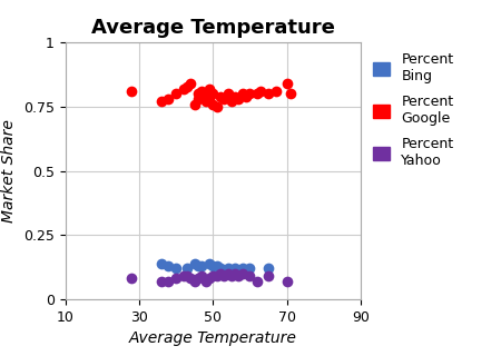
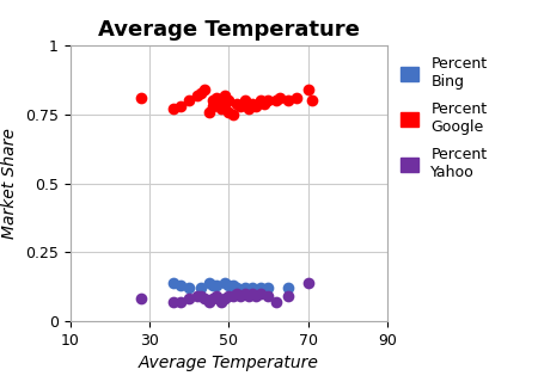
Percent Yahoo/70: 0.07 -> 0.14
